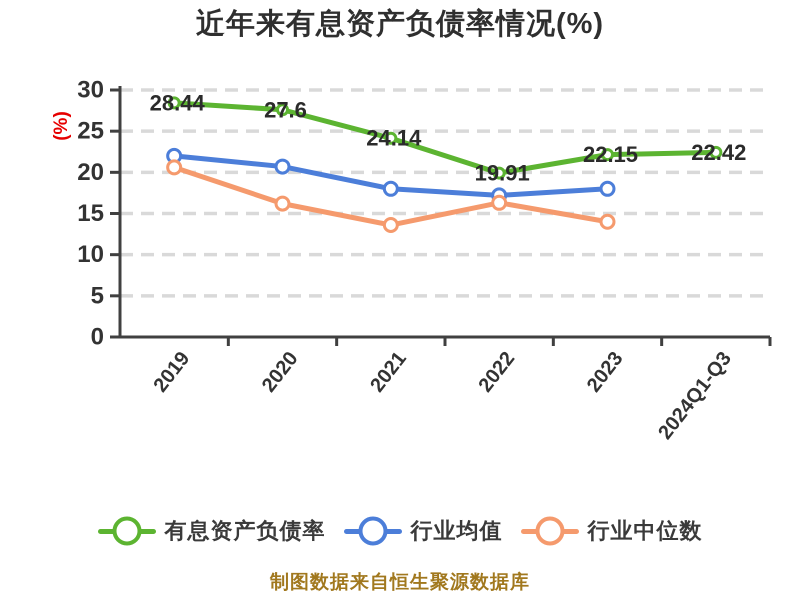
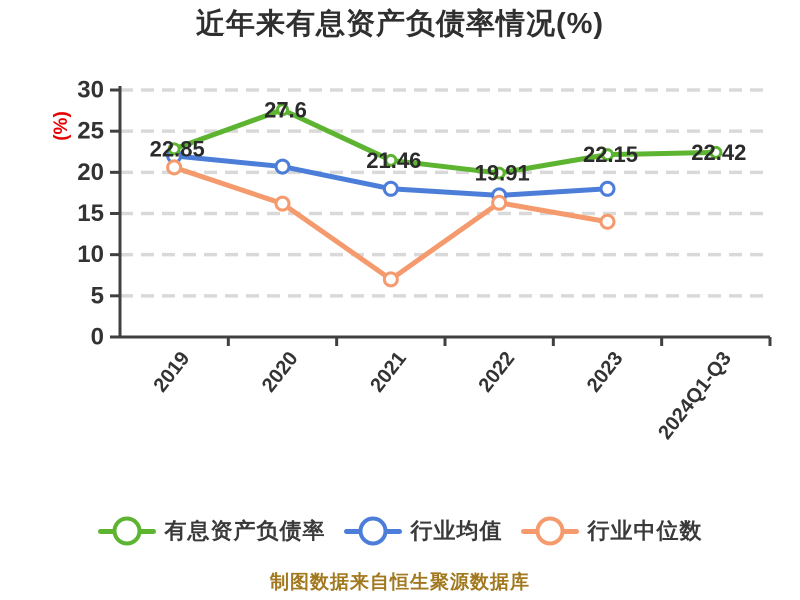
有息资产负债率/2019: 28.44 -> 22.85
有息资产负债率/2021: 24.14 -> 21.46
行业中位数/2021: 14 -> 7
